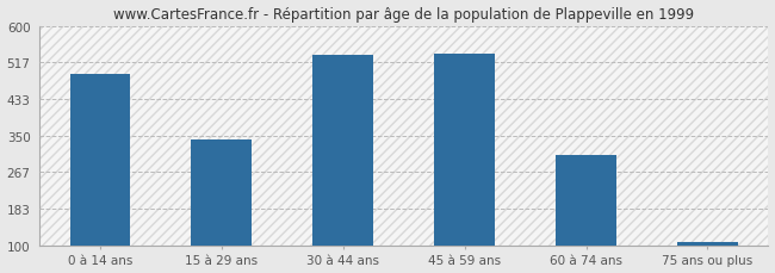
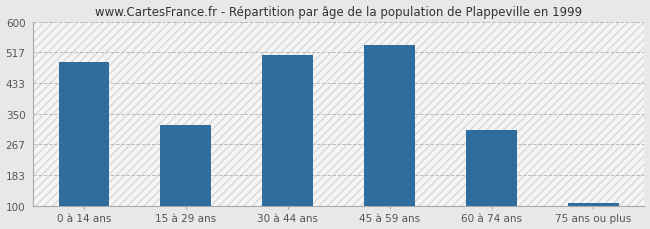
15 à 29 ans: 340 -> 320
30 à 44 ans: 533 -> 510
